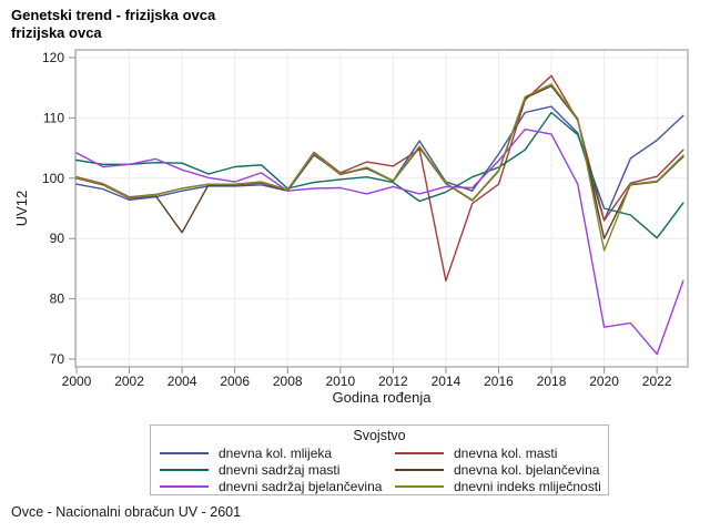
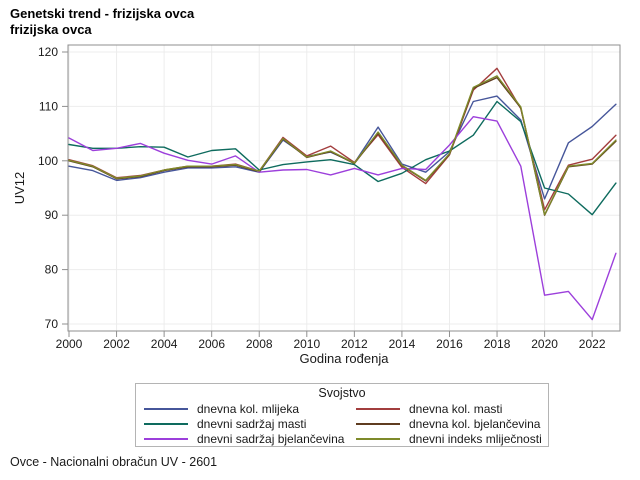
dnevna kol. bjelančevina/2004: 91 -> 98
dnevna kol. masti/2012: 102 -> 100
dnevna kol. masti/2014: 83 -> 99
dnevna kol. mlijeka/2016: 104 -> 102
dnevna kol. masti/2016: 99 -> 101
dnevna kol. masti/2020: 93 -> 91
dnevni indeks mliječnosti/2020: 88 -> 90
